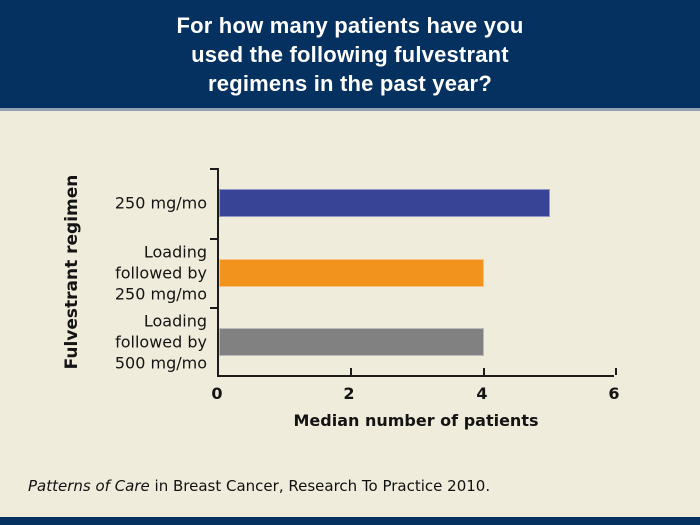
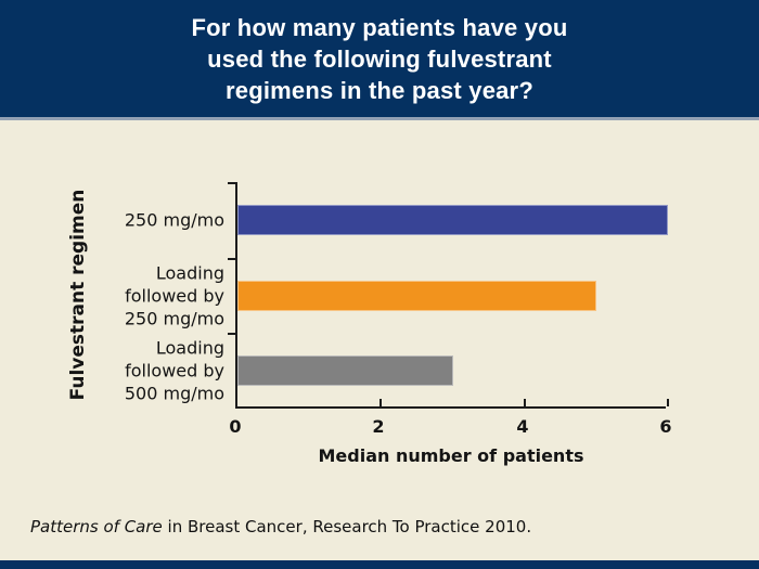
250 mg/mo: 5 -> 6
Loading followed by 250 mg/mo: 4 -> 5
Loading followed by 500 mg/mo: 4 -> 3
